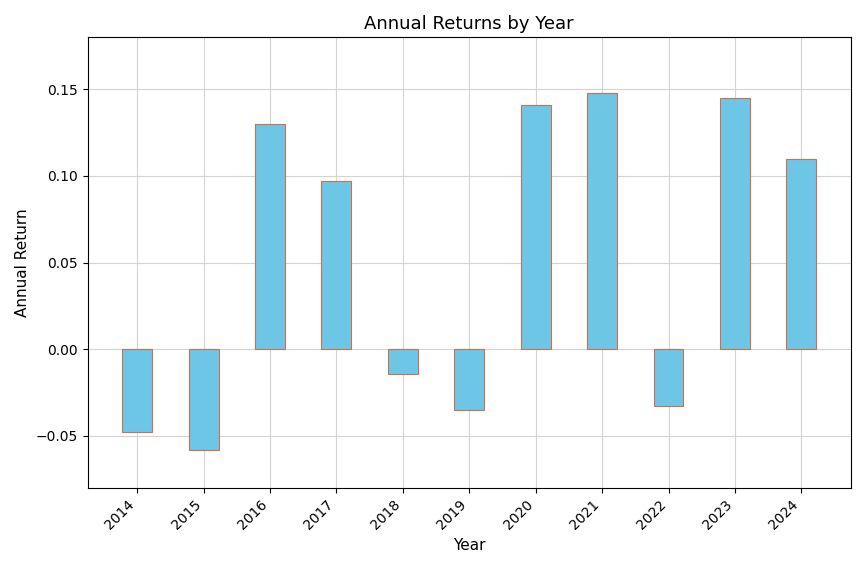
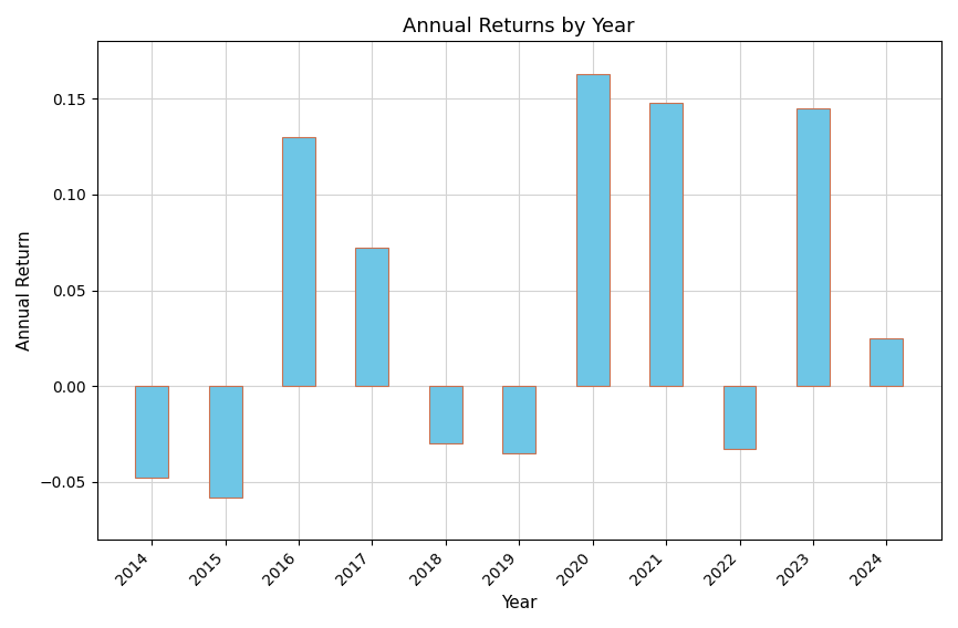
2017: 0.097 -> 0.072
2018: -0.014 -> -0.030
2020: 0.141 -> 0.163
2024: 0.110 -> 0.025
